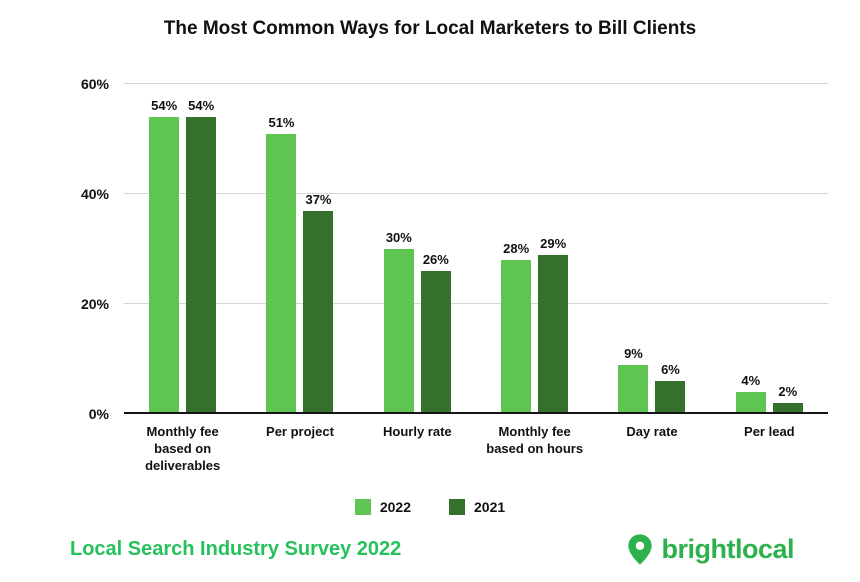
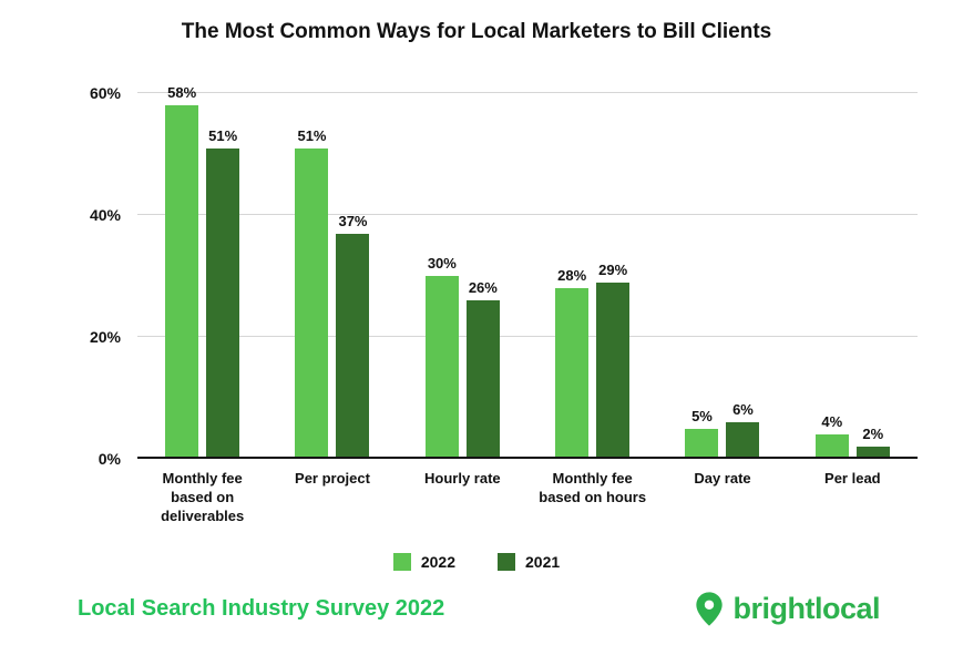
2022/Monthly fee based on deliverables: 54% -> 58%
2021/Monthly fee based on deliverables: 54% -> 51%
2022/Day rate: 9% -> 5%
